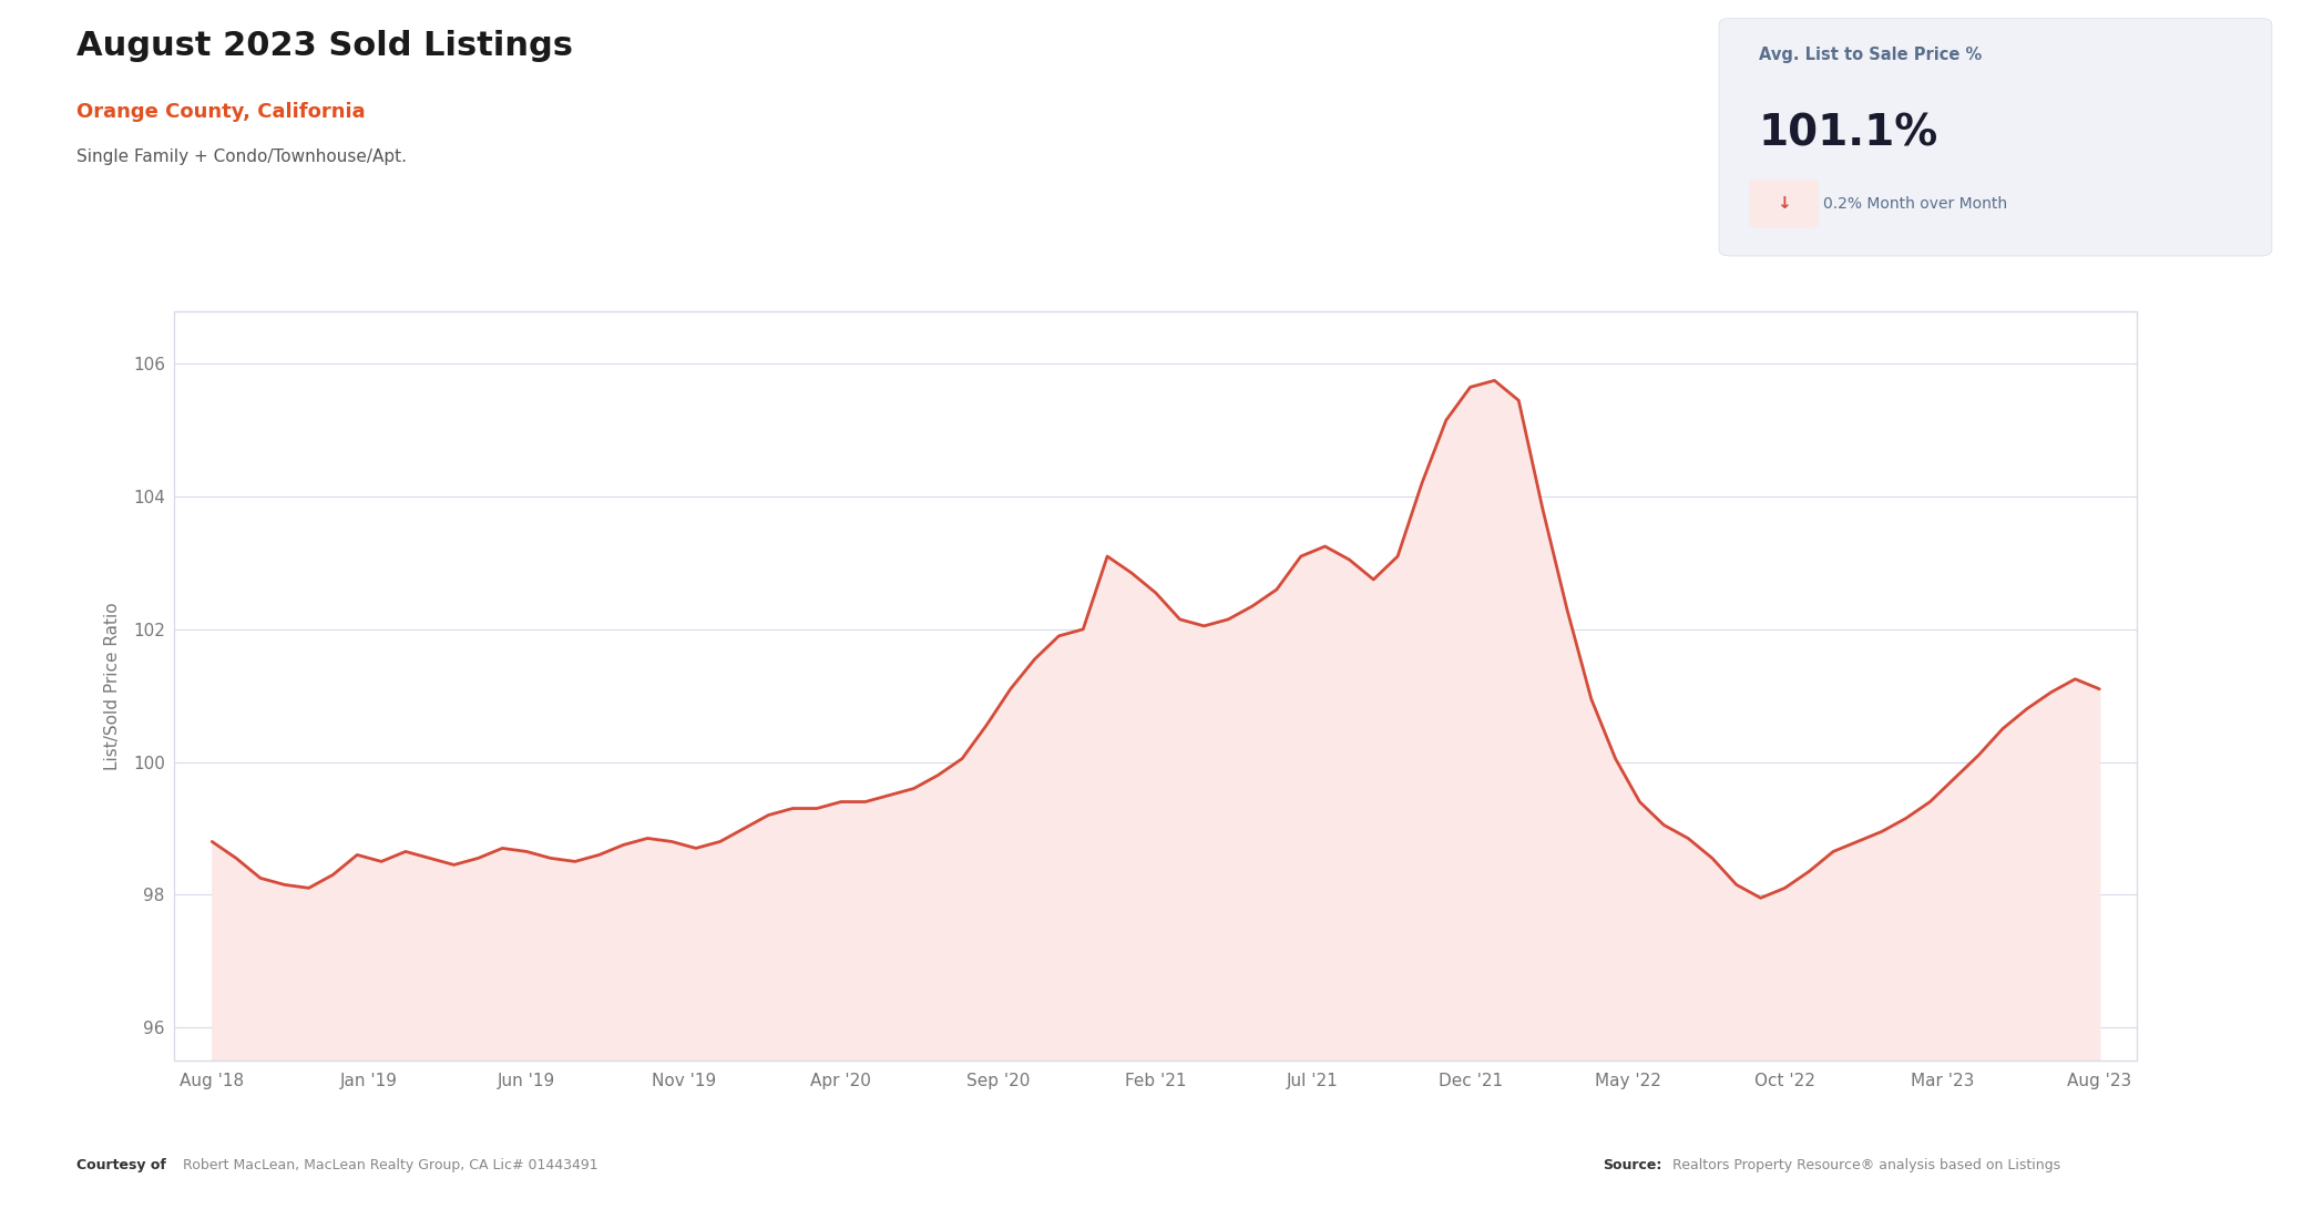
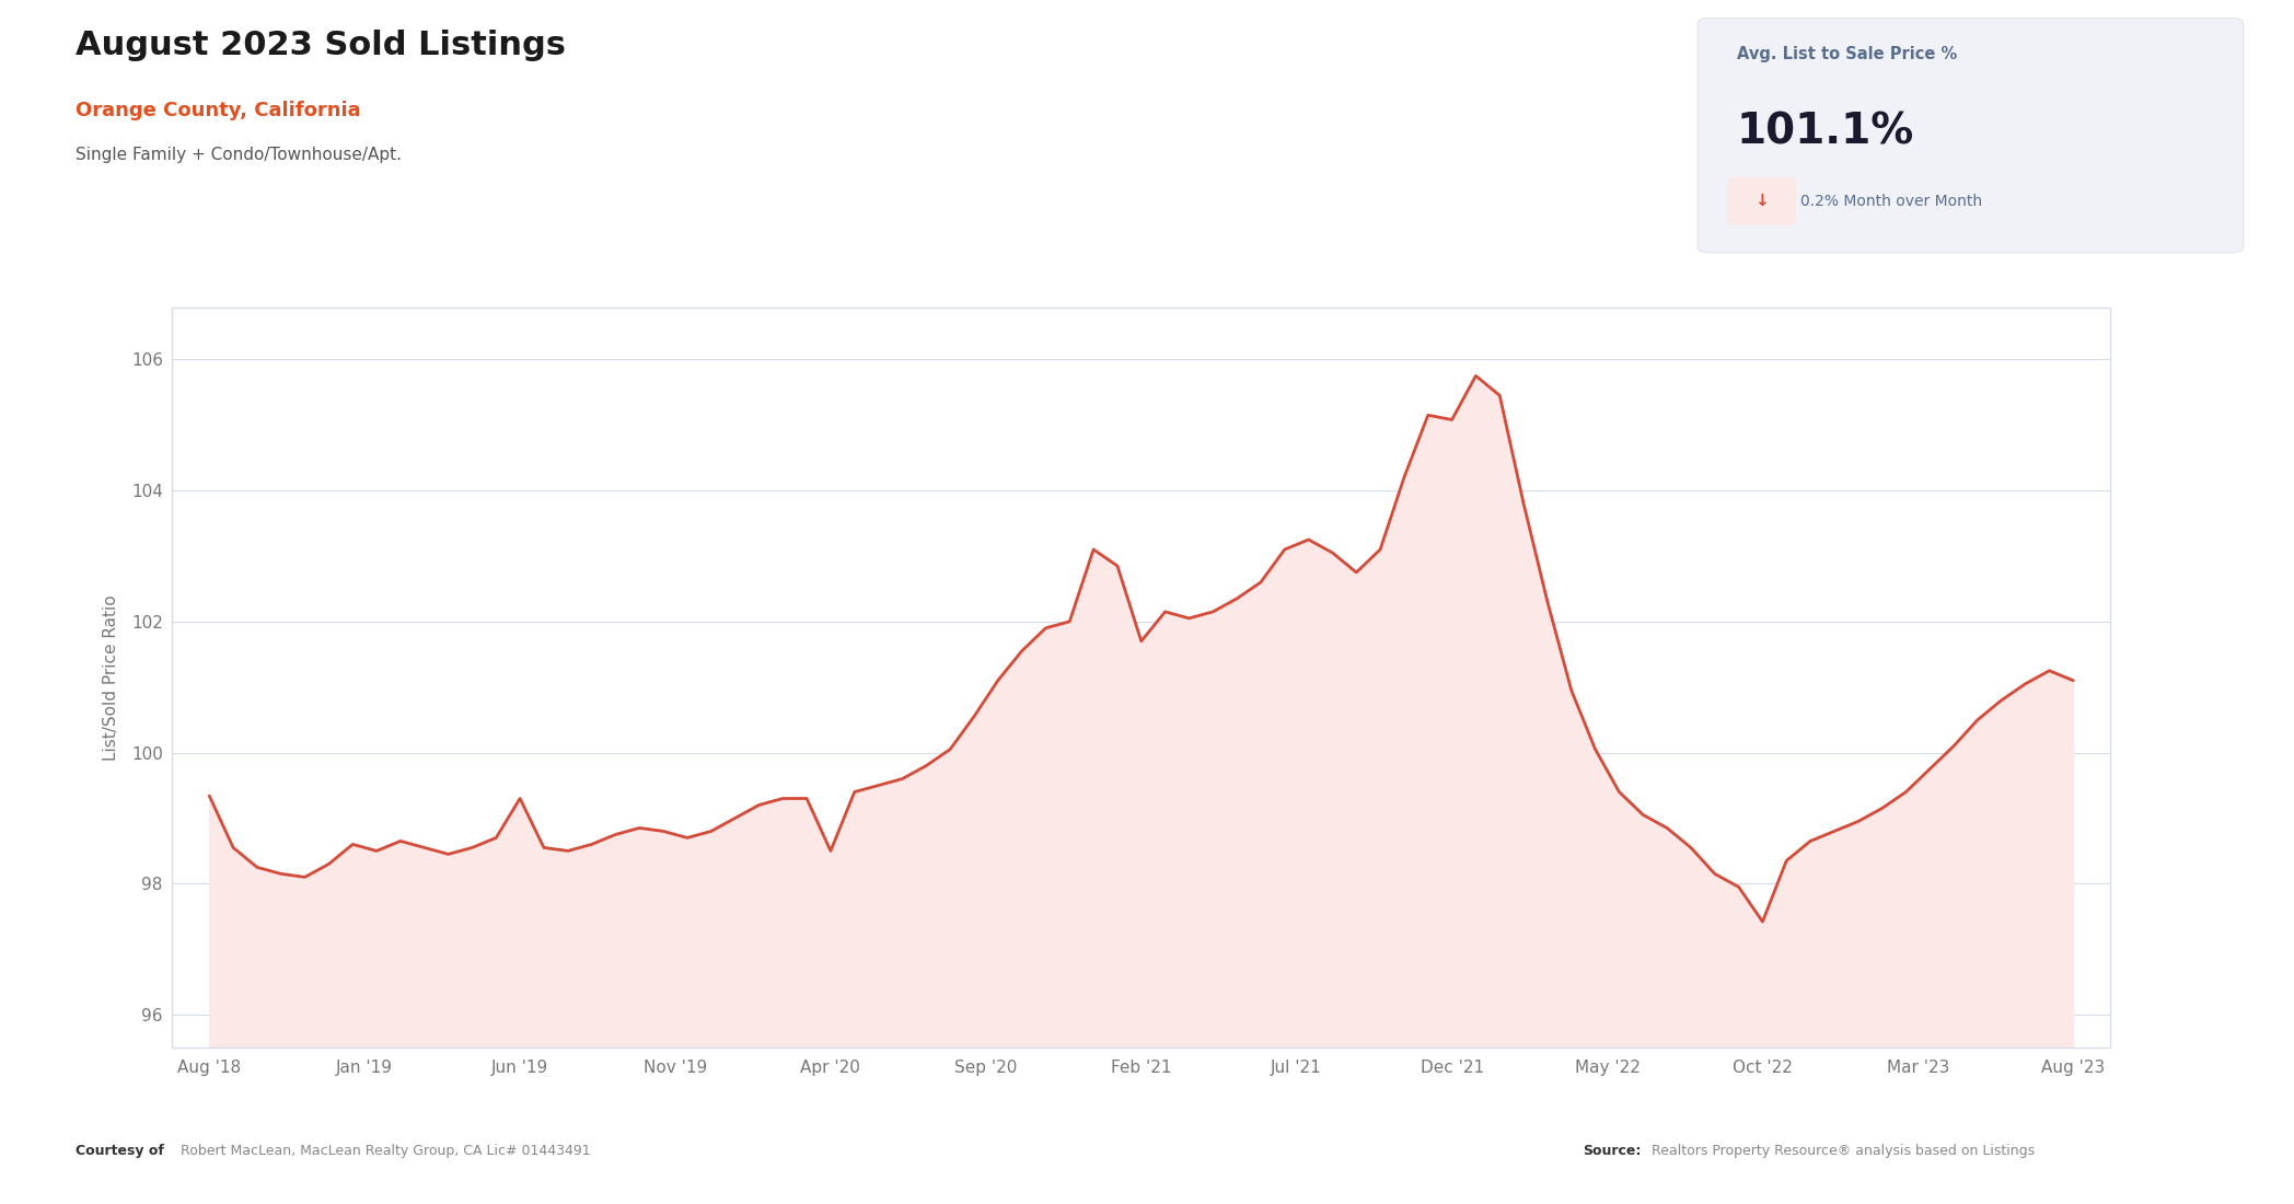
Aug '18: 98.80 -> 99.34
Jun '19: 98.65 -> 99.30
Apr '20: 99.40 -> 98.50
Feb '21: 102.55 -> 101.70
Dec '21: 105.65 -> 105.08
Oct '22: 98.10 -> 97.42
